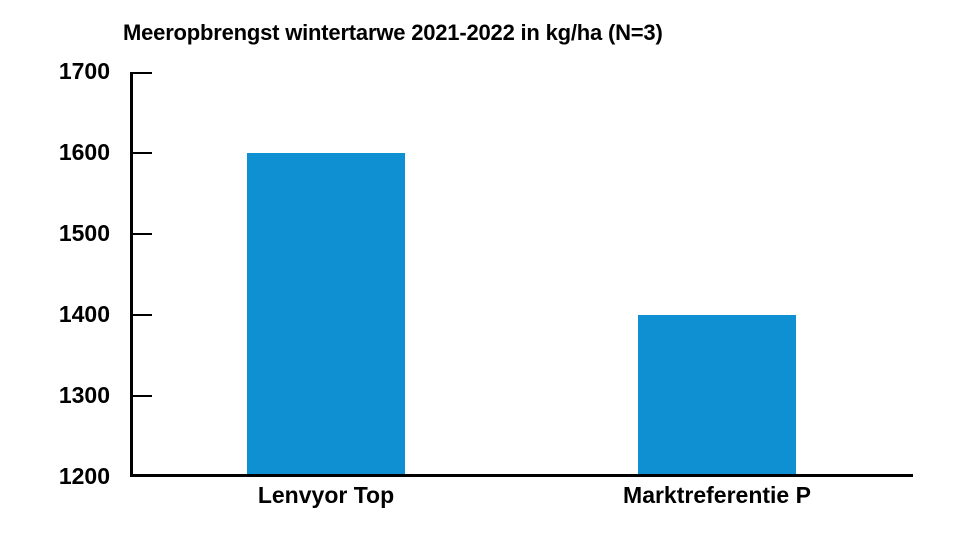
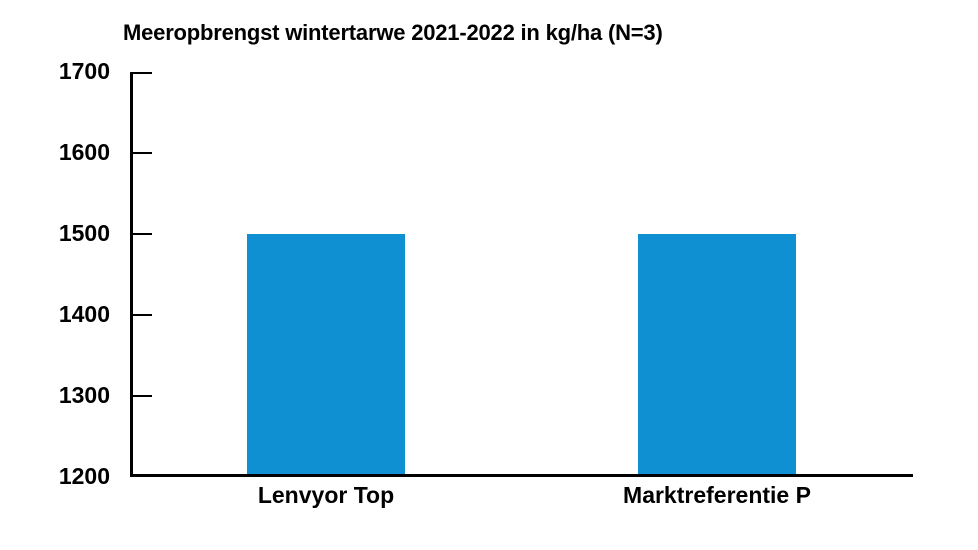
Lenvyor Top: 1600 -> 1500
Marktreferentie P: 1400 -> 1500
